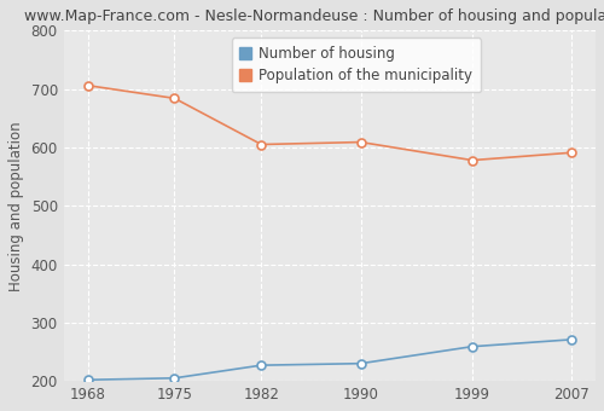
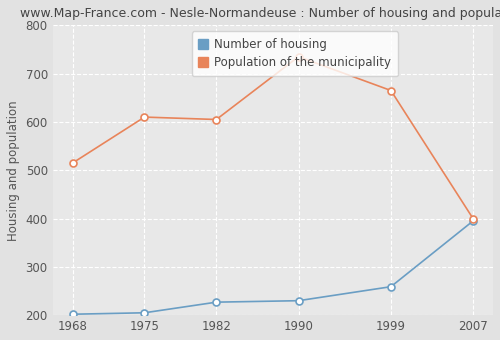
Population of the municipality/1968: 706 -> 515
Population of the municipality/1975: 684 -> 610
Population of the municipality/1990: 609 -> 735
Population of the municipality/1999: 578 -> 665
Number of housing/2007: 271 -> 395
Population of the municipality/2007: 591 -> 400
